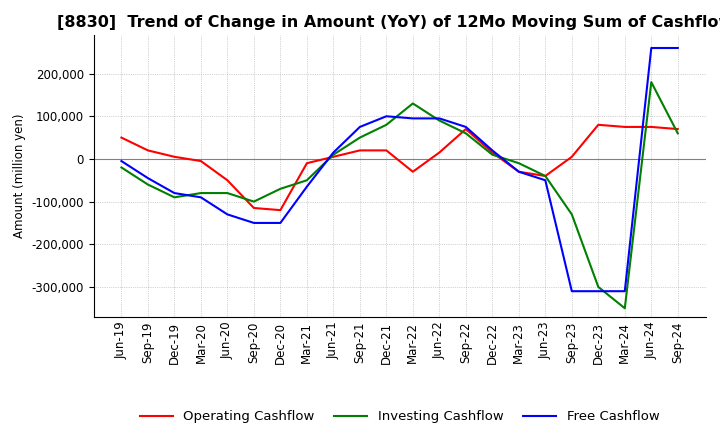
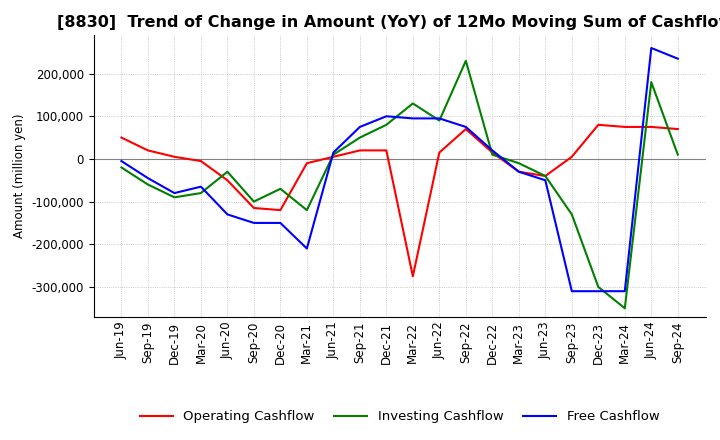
Free Cashflow/Mar-20: -90,000 -> -65,000
Investing Cashflow/Jun-20: -80,000 -> -30,000
Investing Cashflow/Mar-21: -50,000 -> -120,000
Free Cashflow/Mar-21: -65,000 -> -210,000
Operating Cashflow/Mar-22: -30,000 -> -275,000
Investing Cashflow/Sep-22: 60,000 -> 230,000
Investing Cashflow/Sep-24: 60,000 -> 10,000
Free Cashflow/Sep-24: 260,000 -> 235,000
